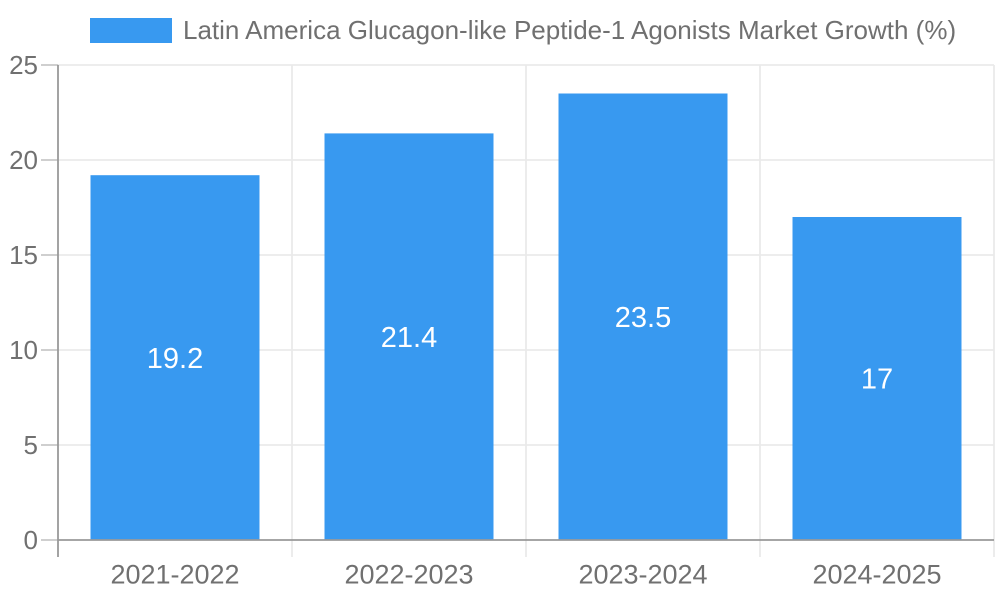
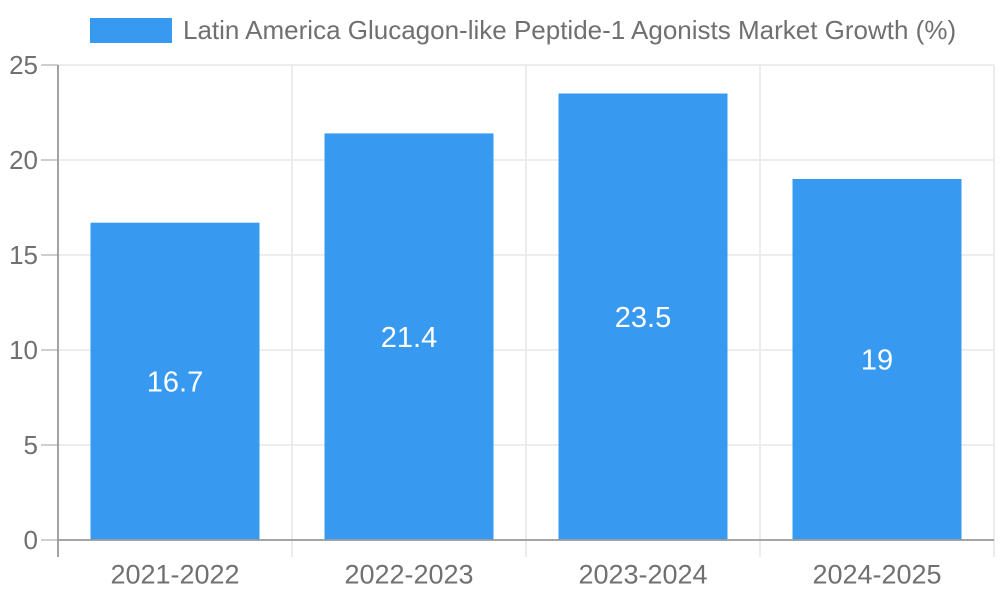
2021-2022: 19.2 -> 16.7
2024-2025: 17 -> 19
